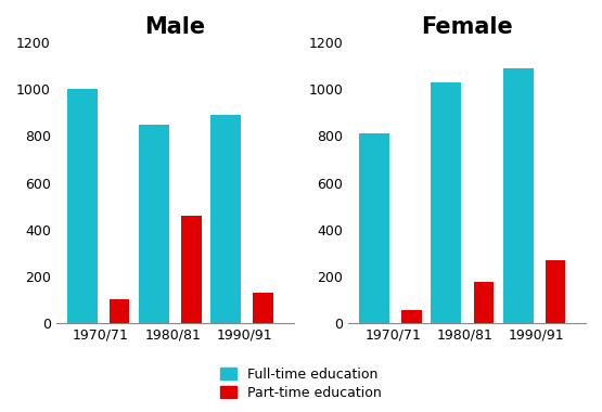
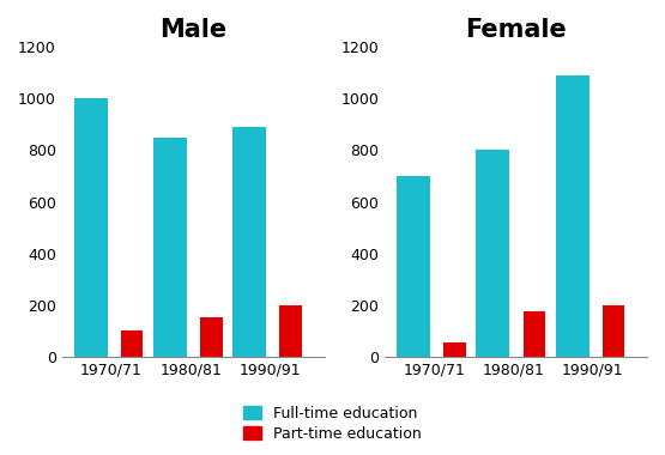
Male/Part-time education/1980/81: 460 -> 150
Male/Part-time education/1990/91: 130 -> 200
Female/Full-time education/1970/71: 810 -> 700
Female/Full-time education/1980/81: 1030 -> 800
Female/Part-time education/1990/91: 270 -> 200
